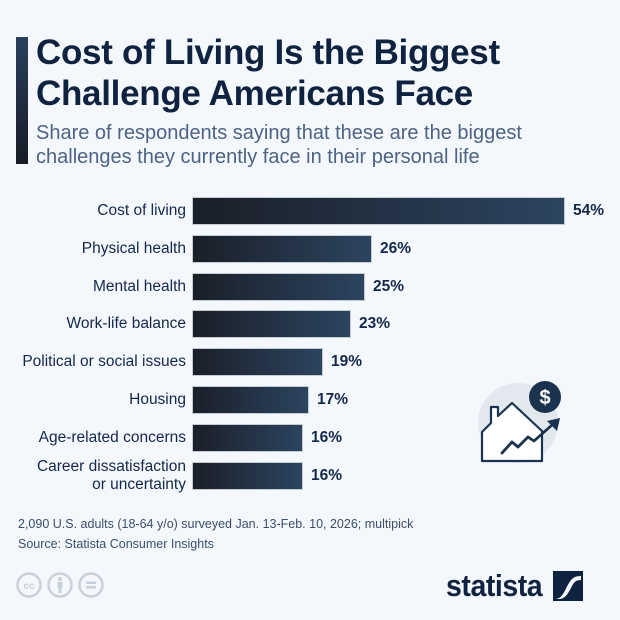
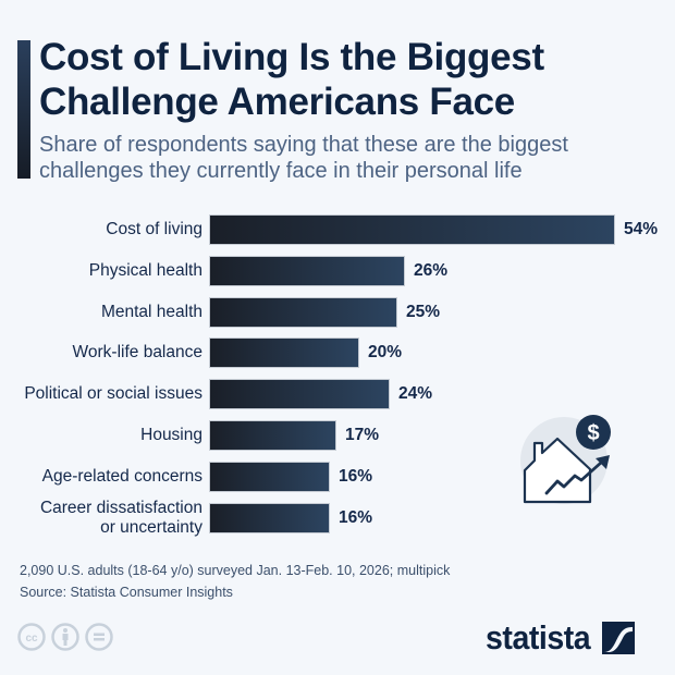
Work-life balance: 23% -> 20%
Political or social issues: 19% -> 24%
